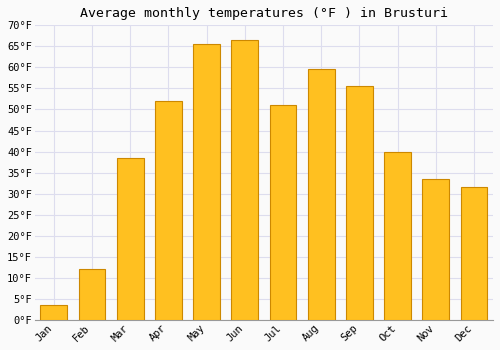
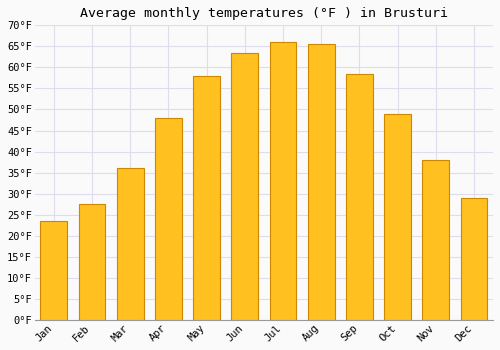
Jan: 3.5°F -> 23.5°F
Feb: 12.0°F -> 27.5°F
Mar: 38.5°F -> 36.0°F
Apr: 52.0°F -> 48.0°F
May: 65.5°F -> 58.0°F
Jun: 66.5°F -> 63.5°F
Jul: 51.0°F -> 66.0°F
Aug: 59.5°F -> 65.5°F
Sep: 55.5°F -> 58.5°F
Oct: 40.0°F -> 49.0°F
Nov: 33.5°F -> 38.0°F
Dec: 31.5°F -> 29.0°F
